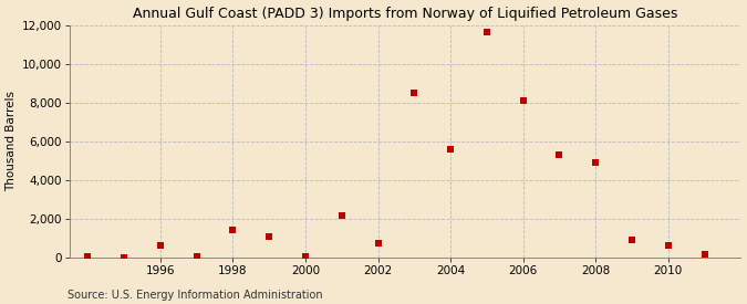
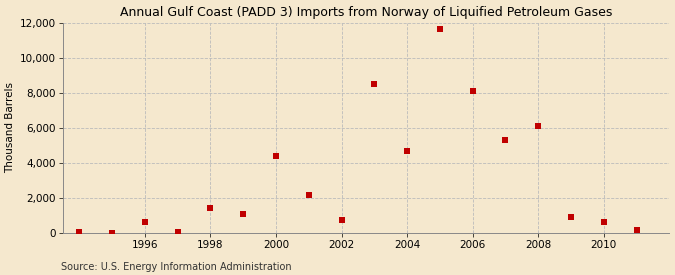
2000: 0 -> 4,400
2004: 5,600 -> 4,700
2008: 4,900 -> 6,100
